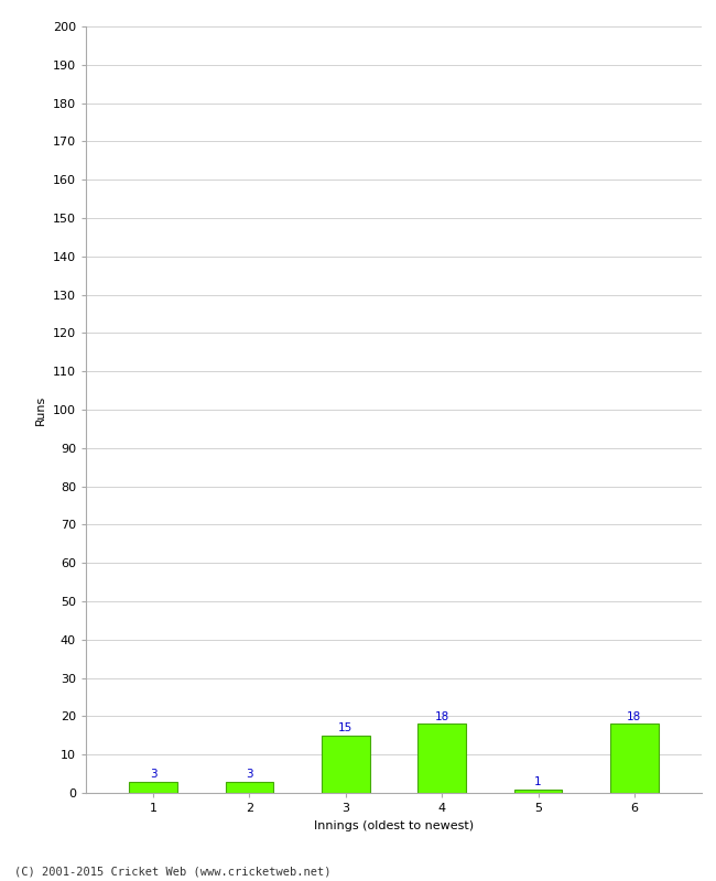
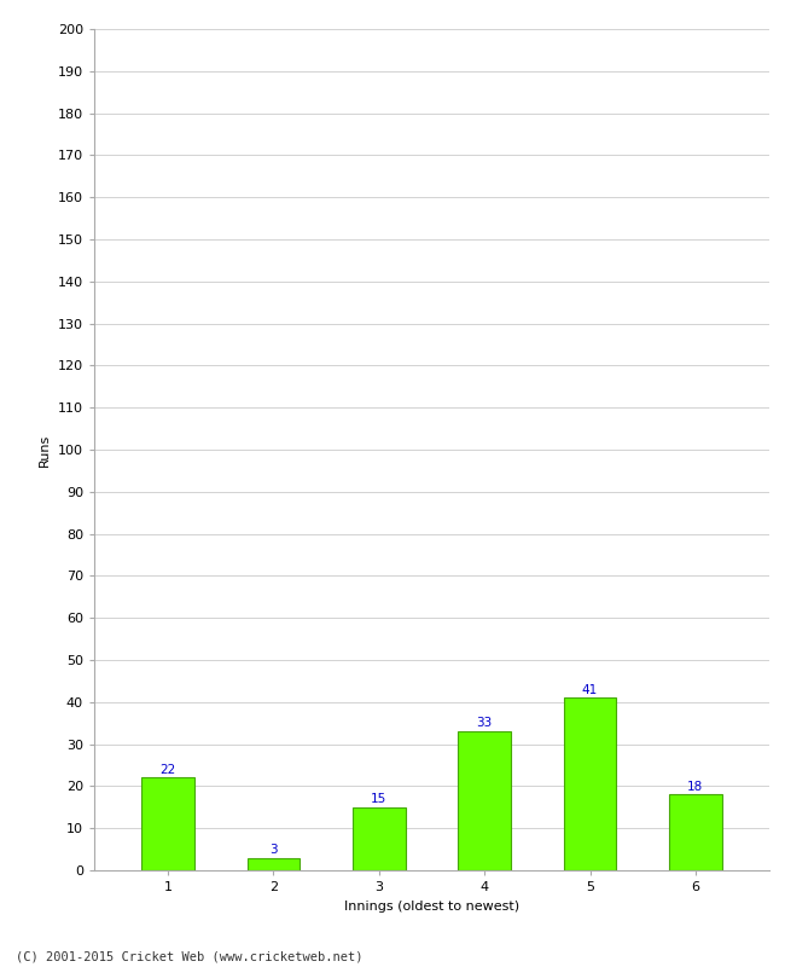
1: 3 -> 22
4: 18 -> 33
5: 1 -> 41
